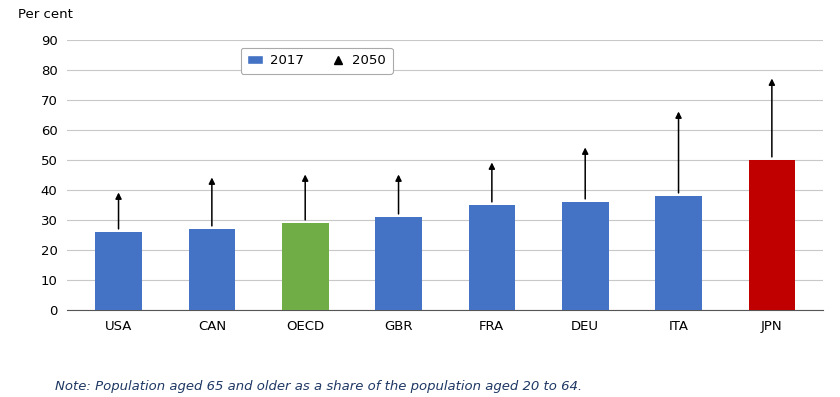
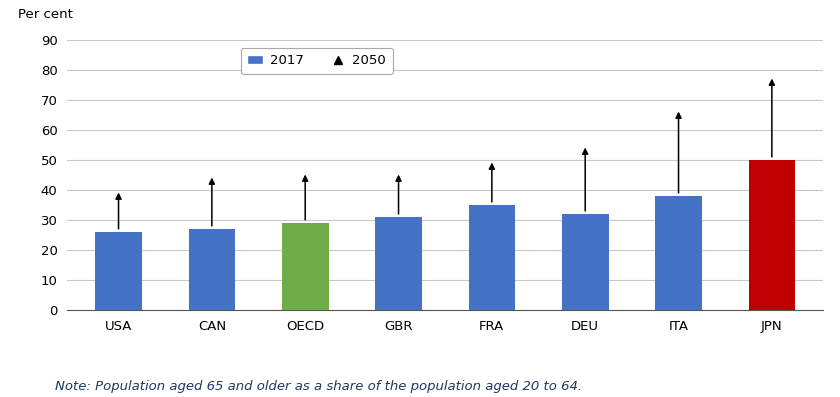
DEU: 36 -> 32
